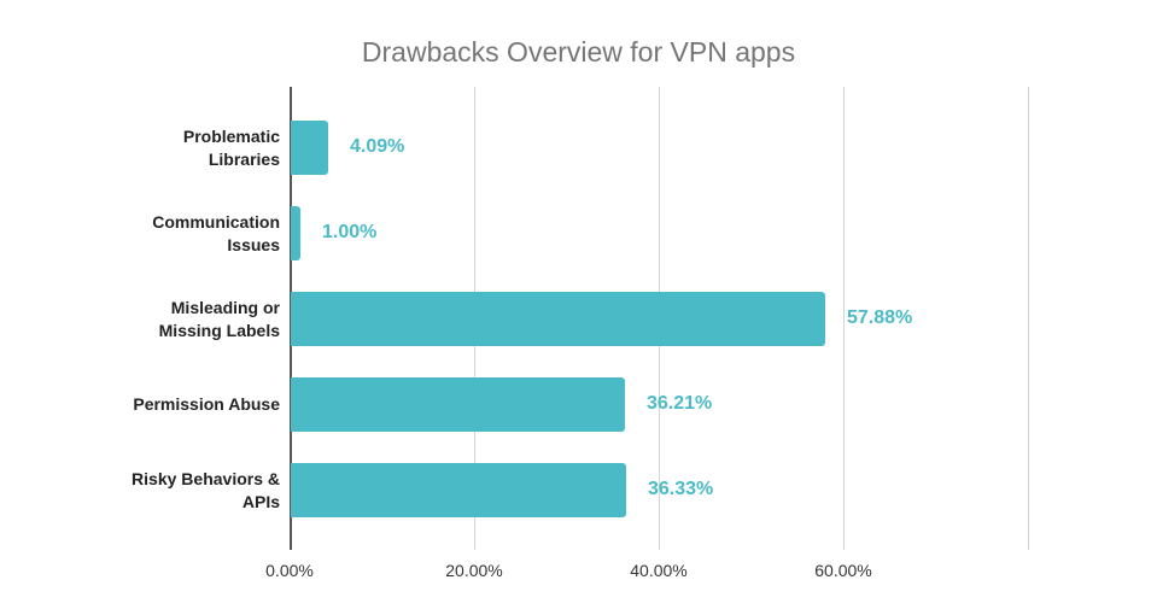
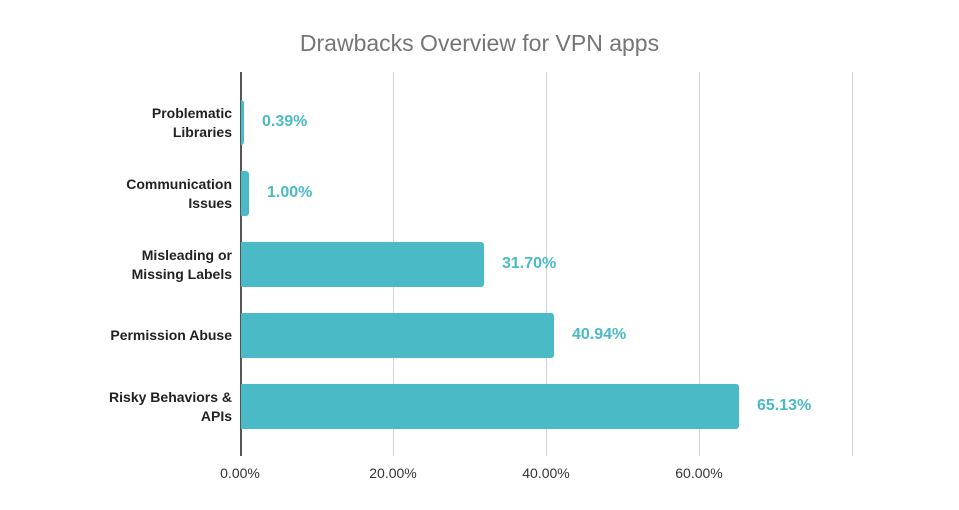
Problematic Libraries: 4.09% -> 0.39%
Misleading or Missing Labels: 57.88% -> 31.70%
Permission Abuse: 36.21% -> 40.94%
Risky Behaviors & APIs: 36.33% -> 65.13%
